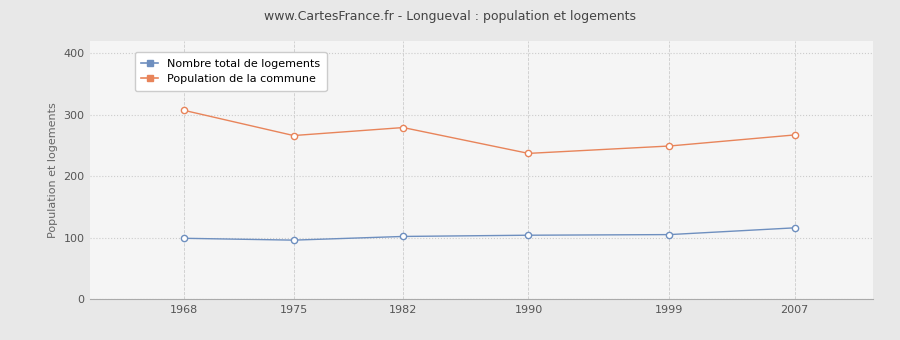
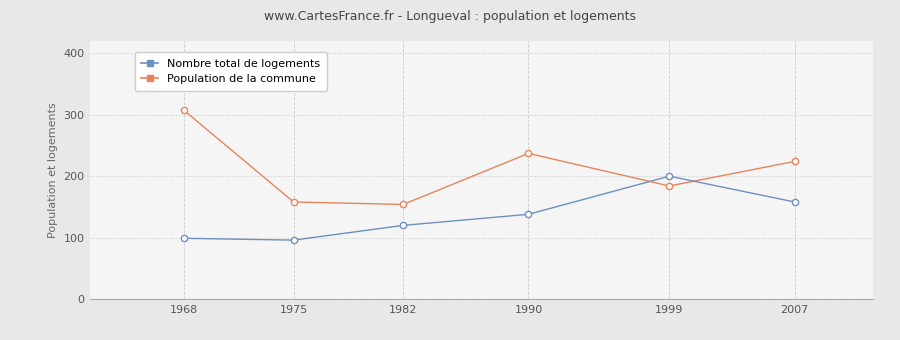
Population de la commune/1975: 266 -> 158
Nombre total de logements/1982: 102 -> 120
Population de la commune/1982: 279 -> 154
Nombre total de logements/1990: 104 -> 138
Nombre total de logements/1999: 105 -> 200
Population de la commune/1999: 249 -> 184
Nombre total de logements/2007: 116 -> 158
Population de la commune/2007: 267 -> 224
